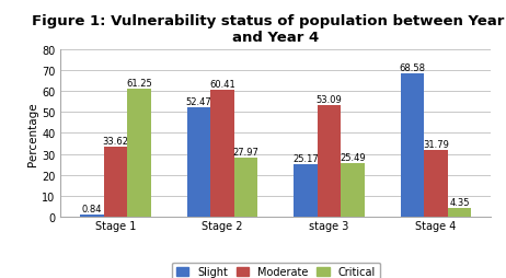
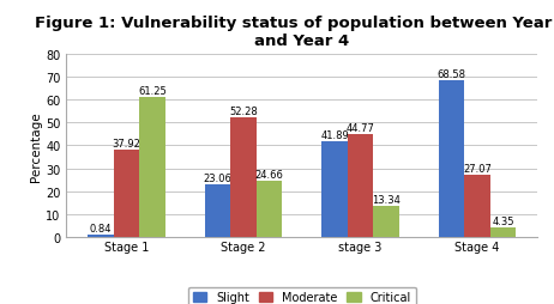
Moderate/Stage 1: 33.62 -> 37.92
Slight/Stage 2: 52.47 -> 23.06
Moderate/Stage 2: 60.41 -> 52.28
Critical/Stage 2: 27.97 -> 24.66
Slight/stage 3: 25.17 -> 41.89
Moderate/stage 3: 53.09 -> 44.77
Critical/stage 3: 25.49 -> 13.34
Moderate/Stage 4: 31.79 -> 27.07
